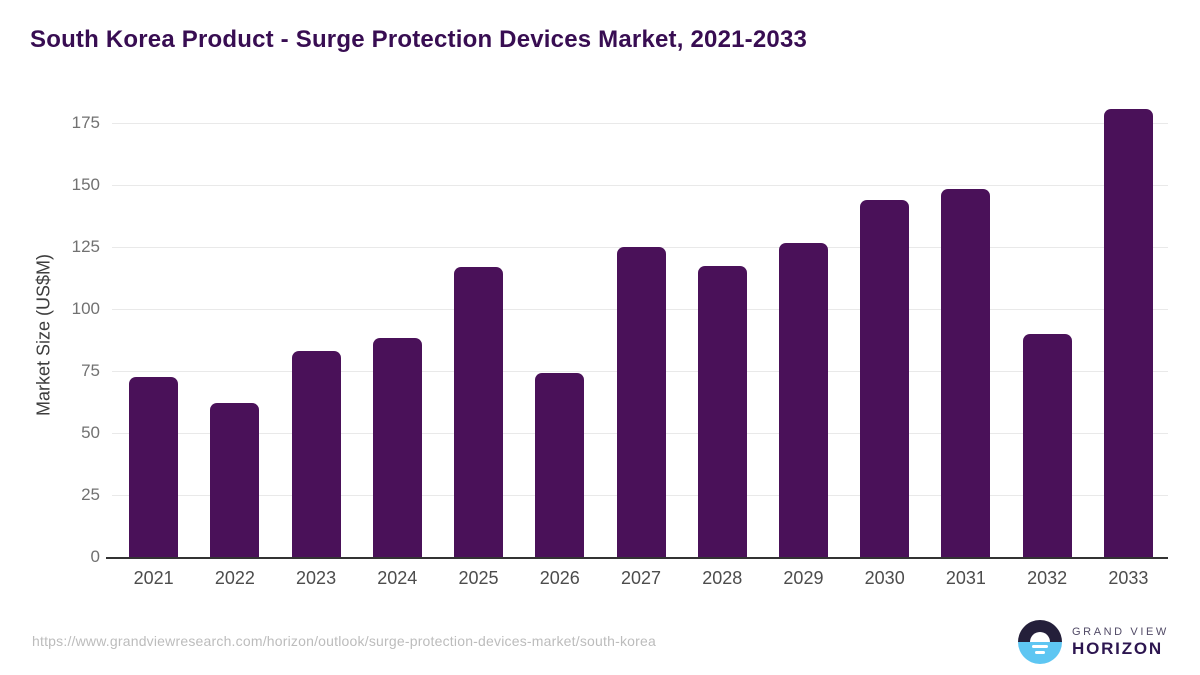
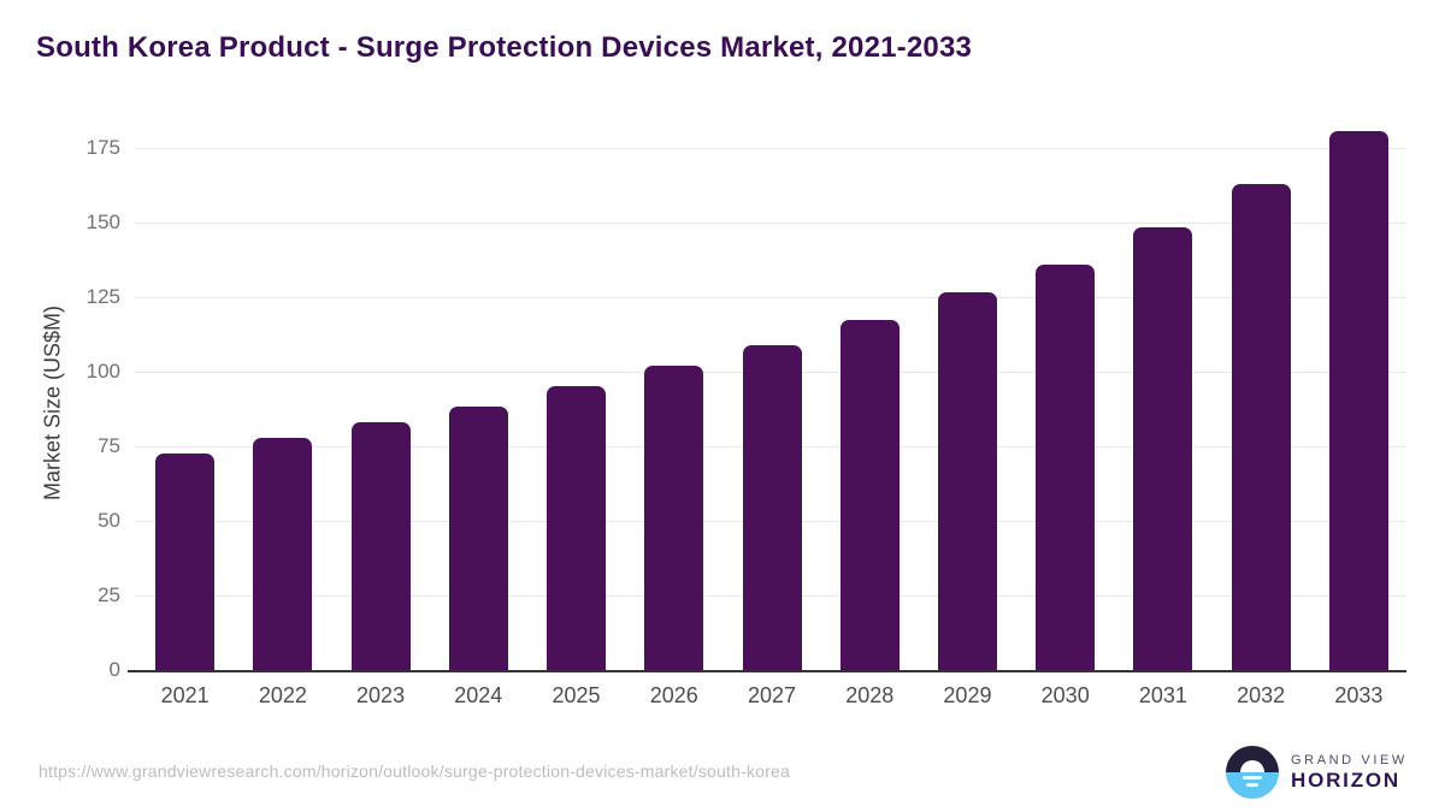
2022: 62 -> 78
2025: 117 -> 95
2026: 74 -> 102
2027: 125 -> 109
2030: 144 -> 136
2032: 90 -> 163
